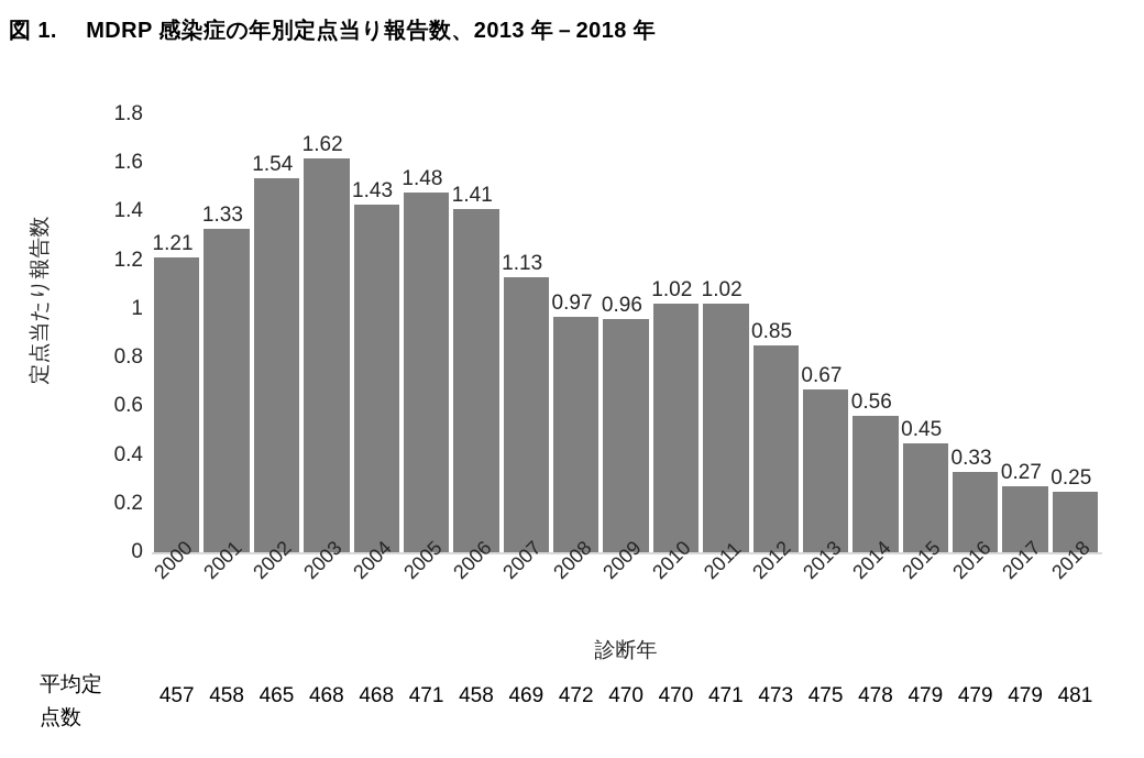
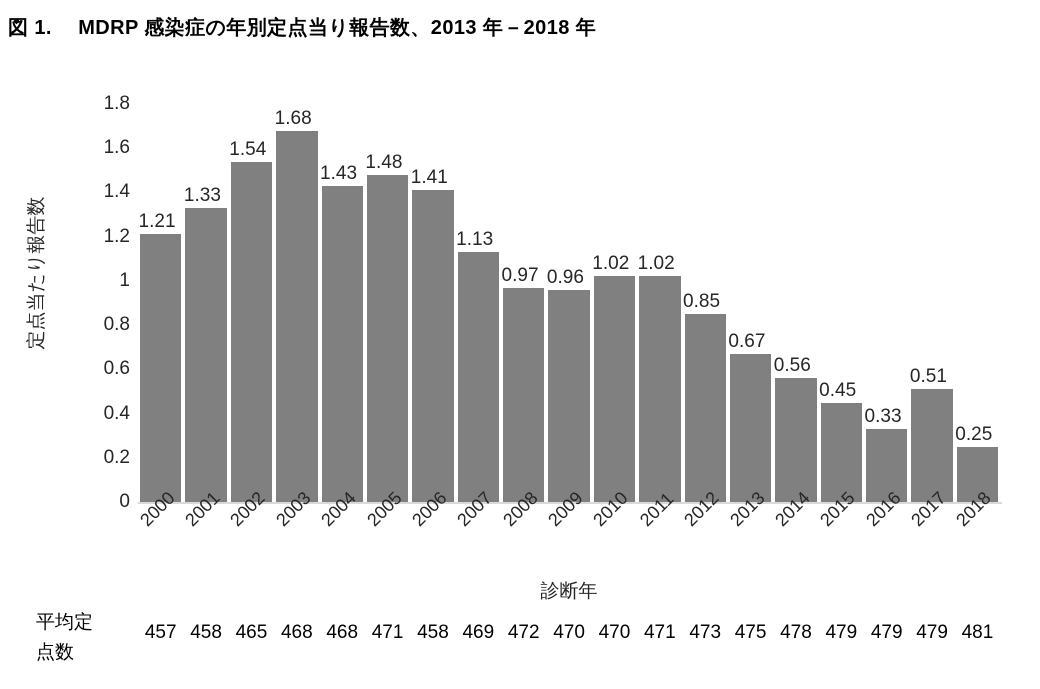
2003: 1.62 -> 1.68
2017: 0.27 -> 0.51
